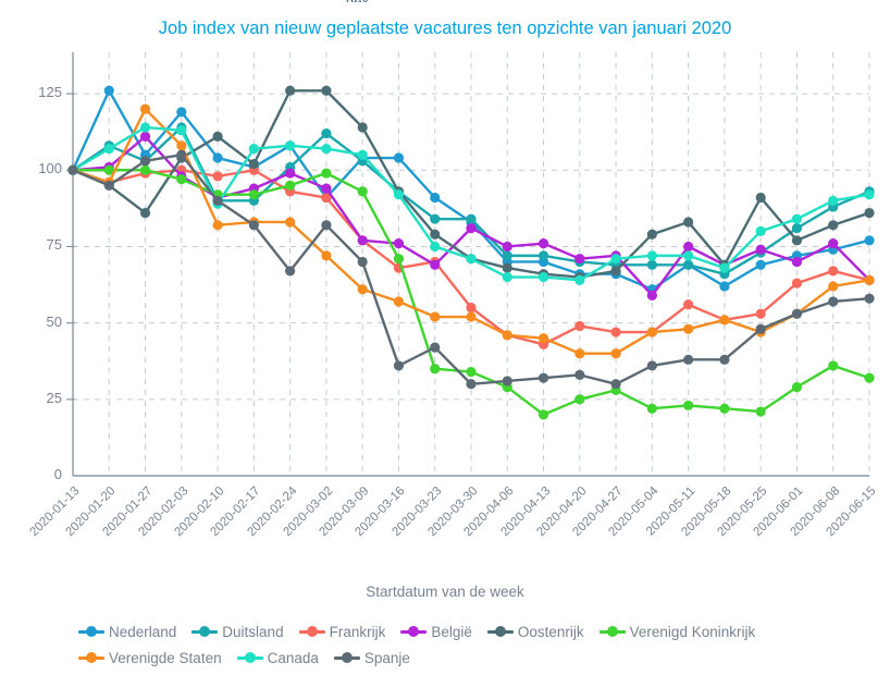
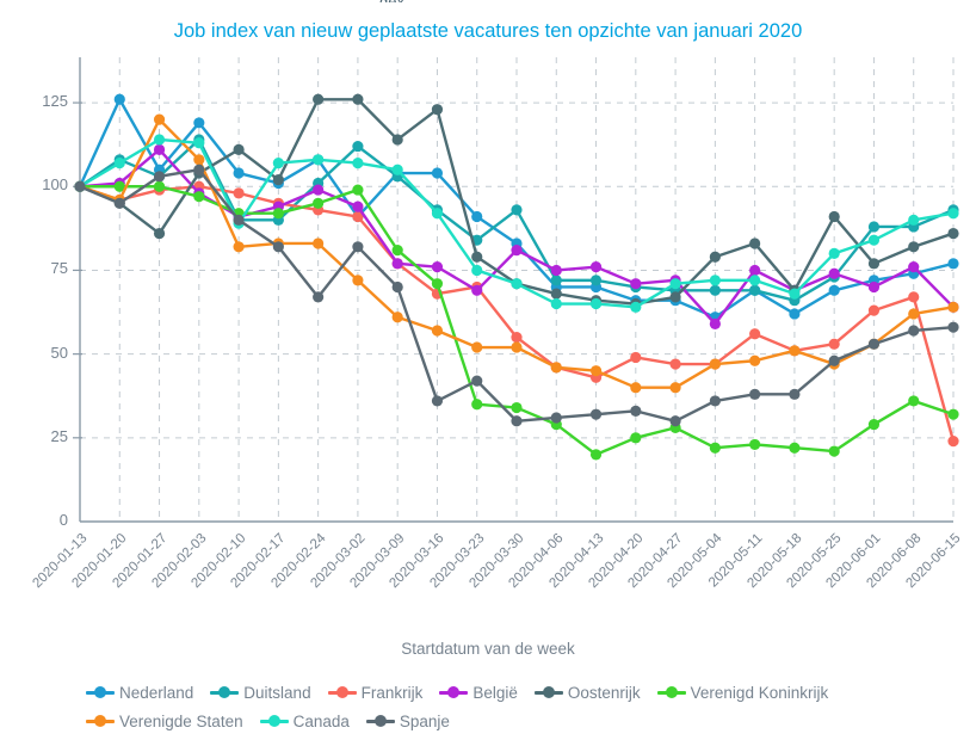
Frankrijk/2020-02-17: 100 -> 95
Verenigd Koninkrijk/2020-03-09: 93 -> 81
Oostenrijk/2020-03-16: 93 -> 123
Duitsland/2020-03-30: 84 -> 93
Duitsland/2020-06-01: 81 -> 88
Frankrijk/2020-06-15: 64 -> 24
